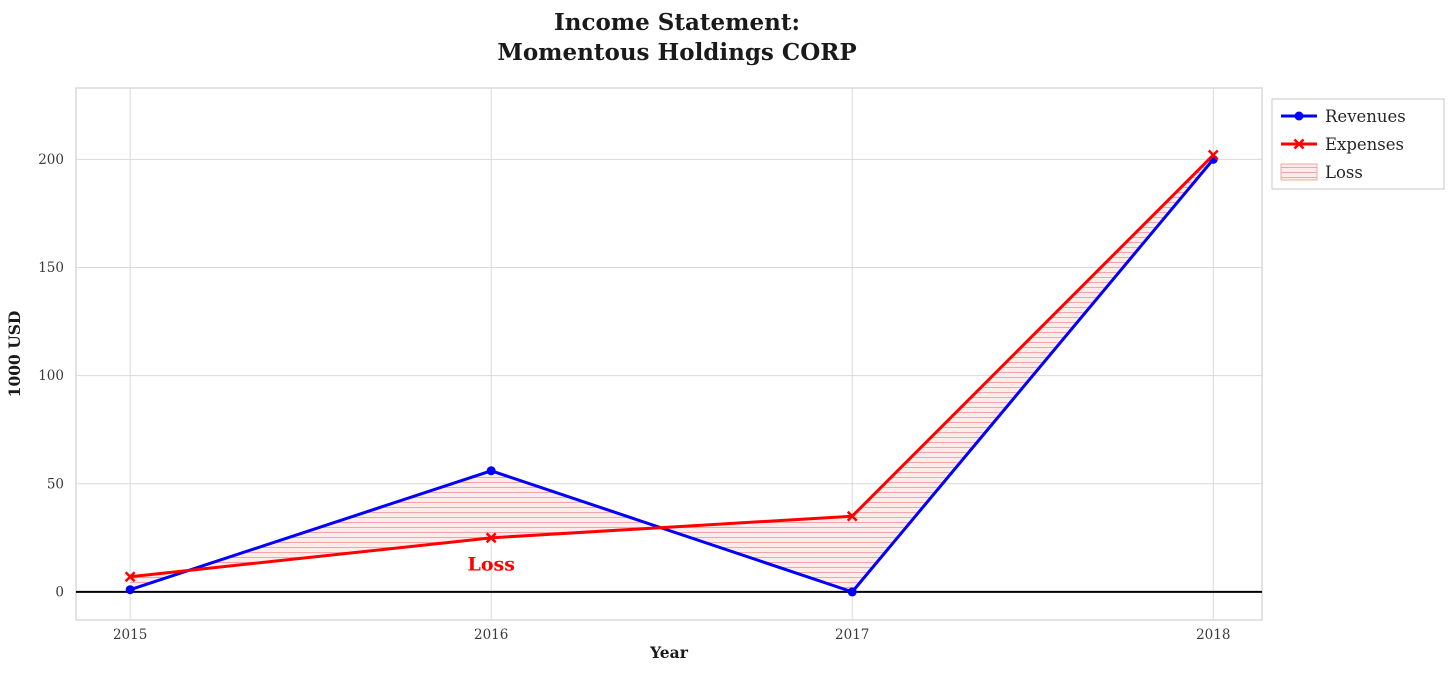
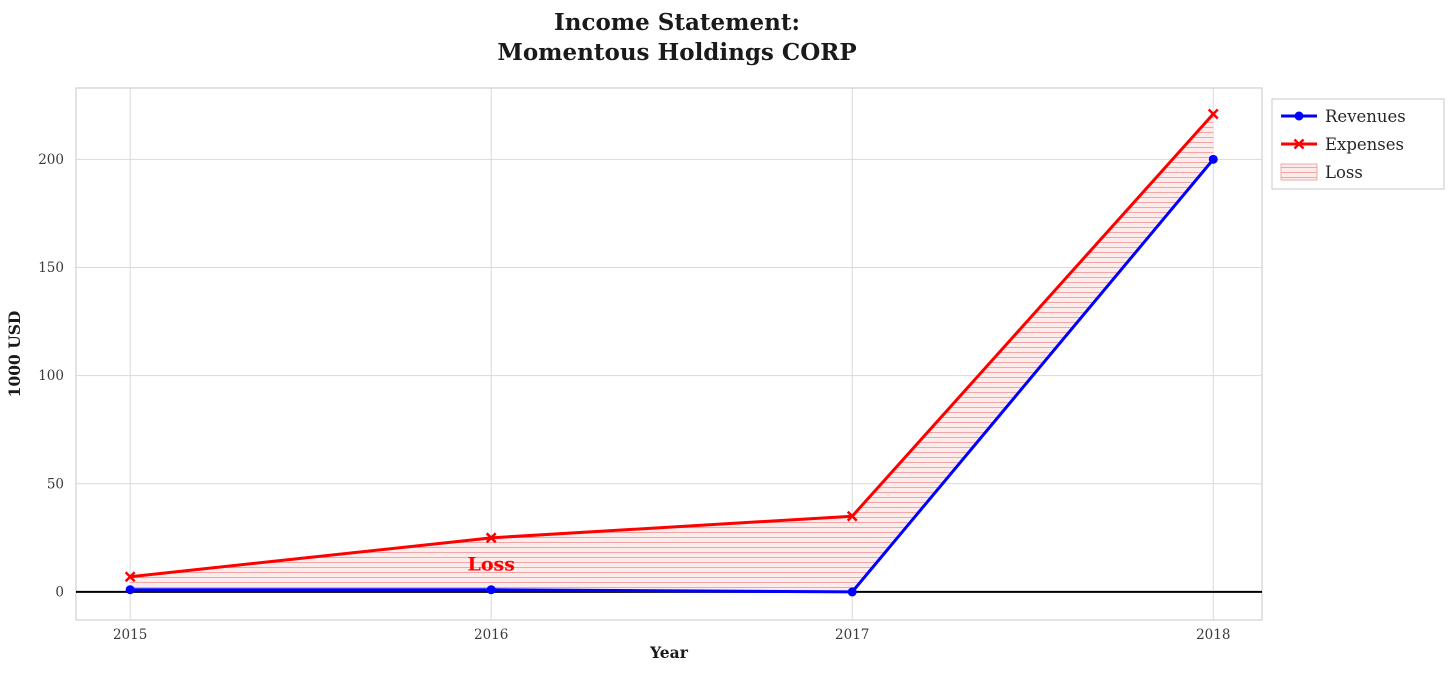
Revenues/2016: 56 -> 1
Expenses/2018: 202 -> 221
